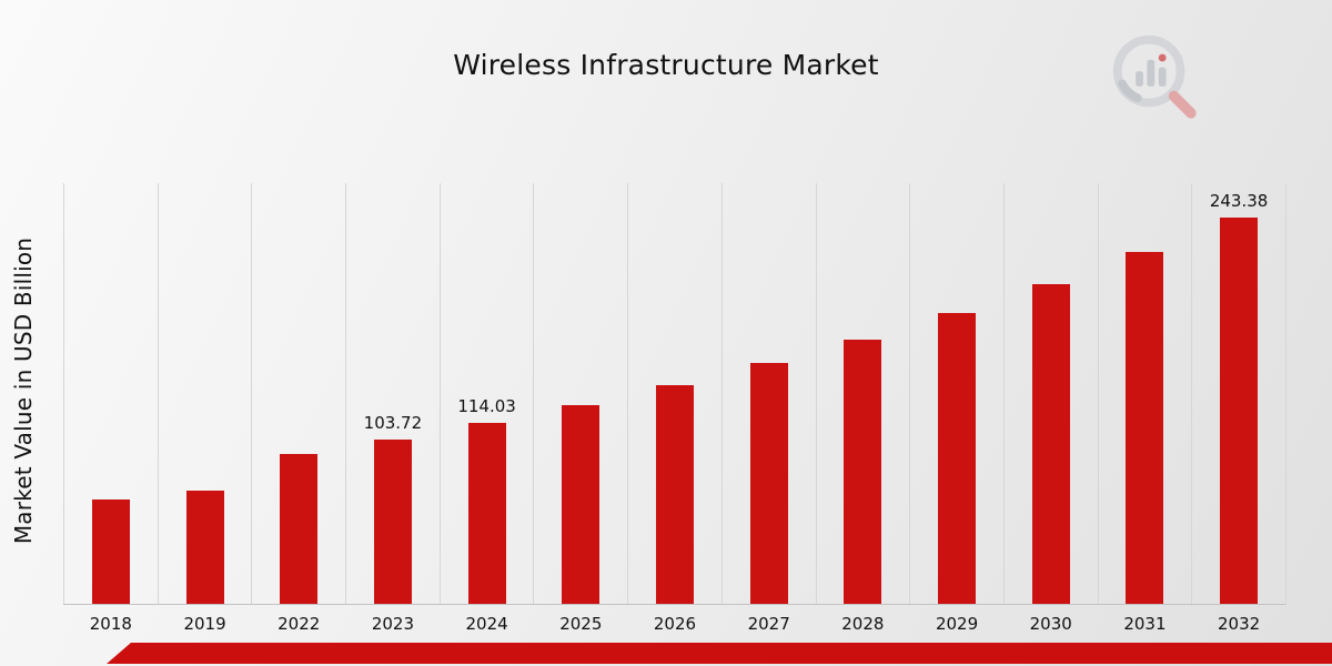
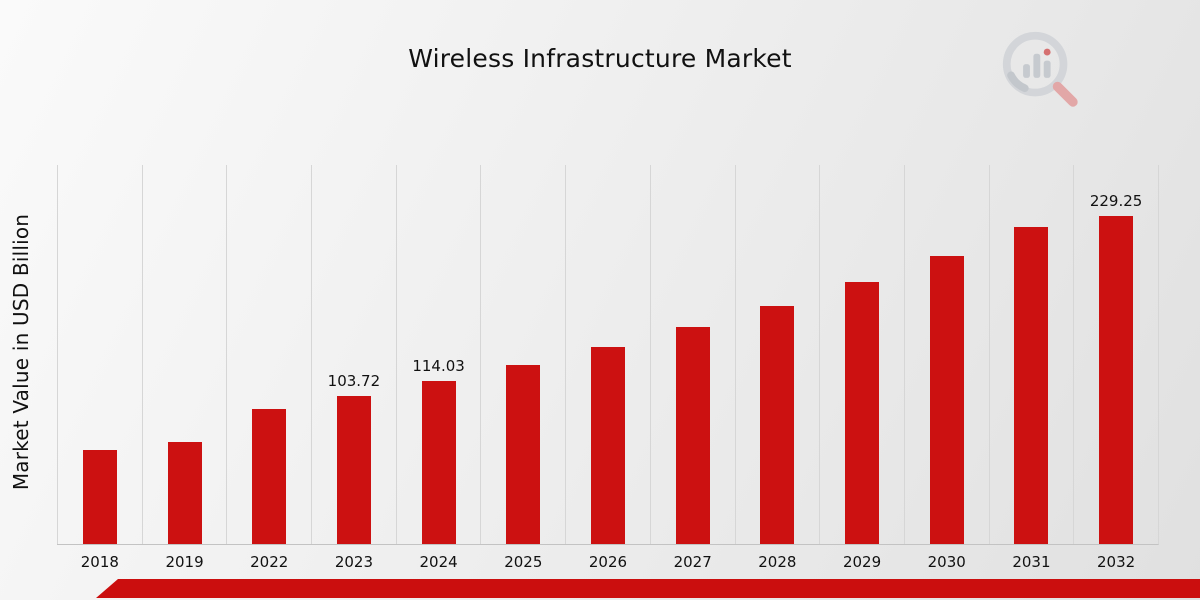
2032: 243.38 -> 229.25
